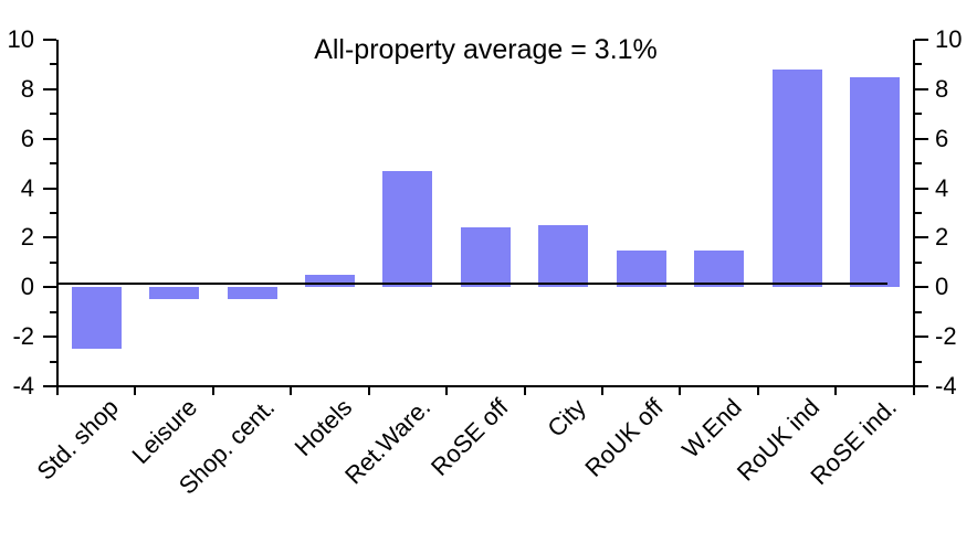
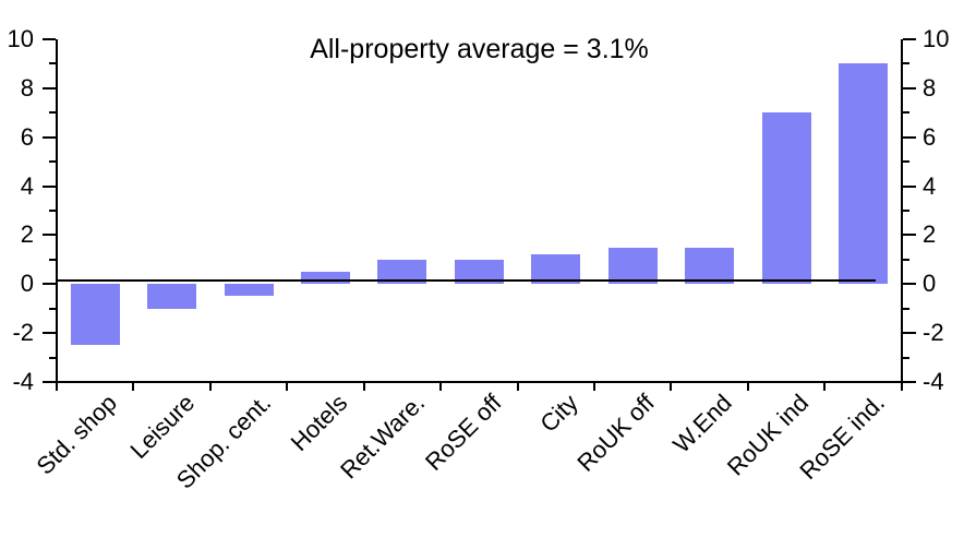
Leisure: -0.5 -> -1.0
Ret.Ware.: 4.7 -> 1.0
RoSE off: 2.4 -> 1.0
City: 2.5 -> 1.2
RoUK ind: 8.8 -> 7.0
RoSE ind.: 8.5 -> 9.0
